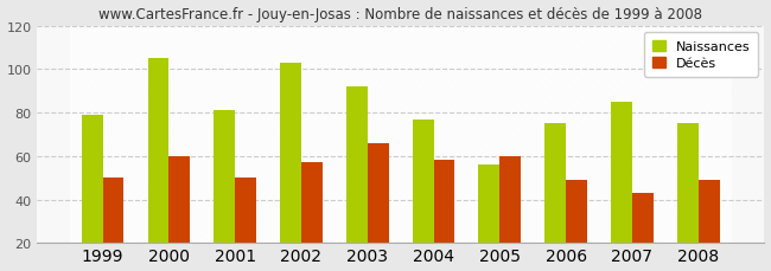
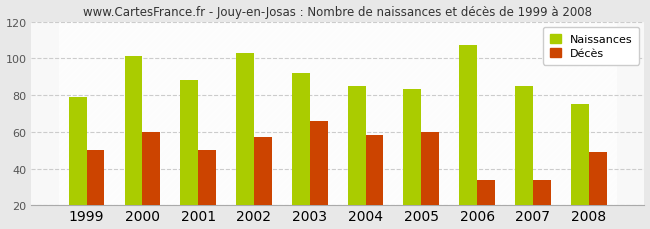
Naissances/2000: 105 -> 101
Naissances/2001: 81 -> 88
Naissances/2004: 77 -> 85
Naissances/2005: 56 -> 83
Naissances/2006: 75 -> 107
Décès/2006: 49 -> 34
Décès/2007: 43 -> 34
